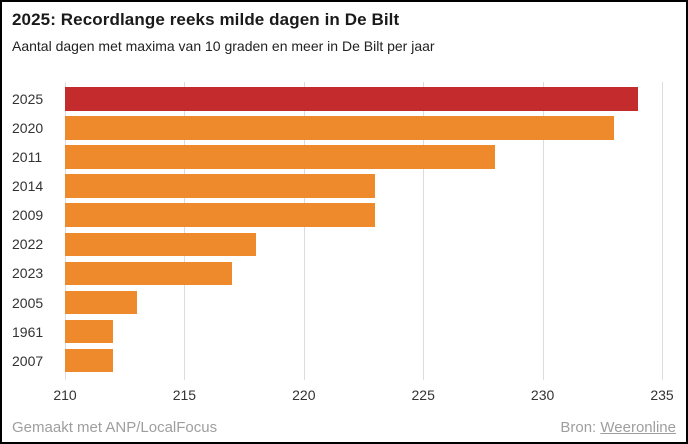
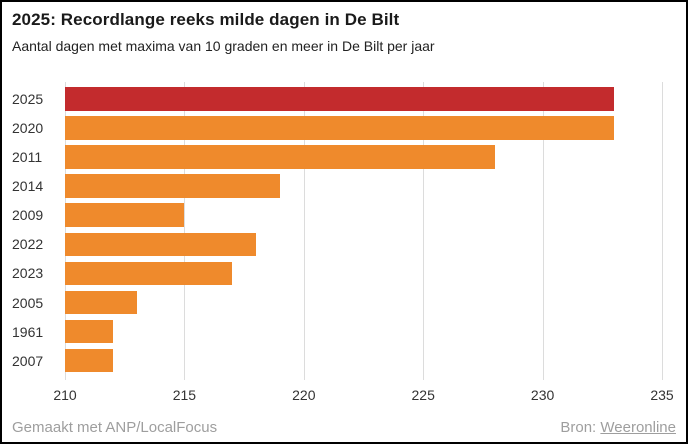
2025: 234 -> 233
2014: 223 -> 219
2009: 223 -> 215
